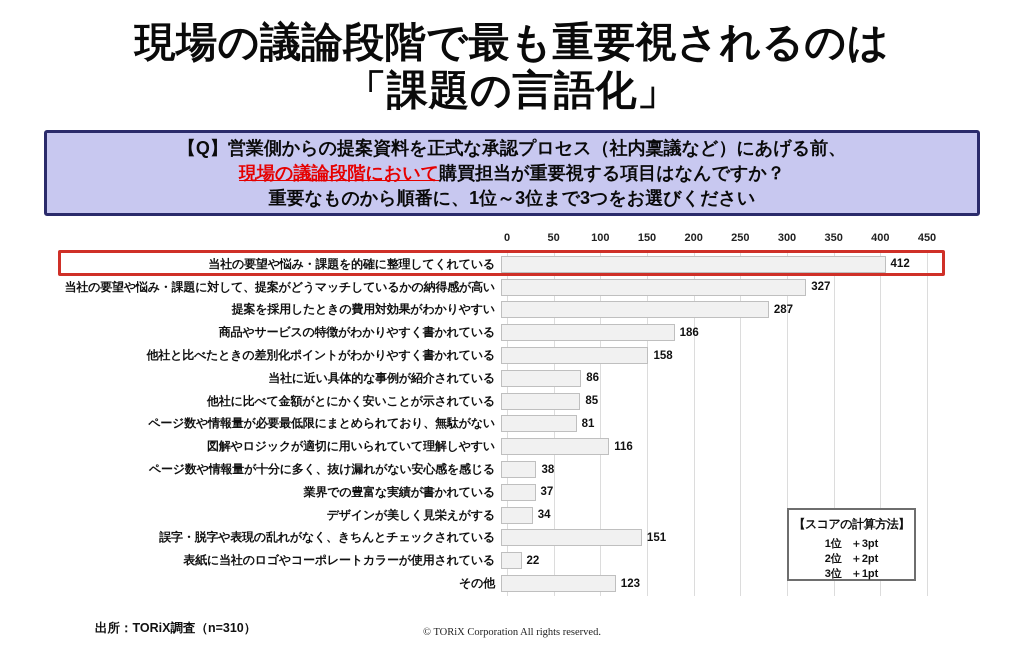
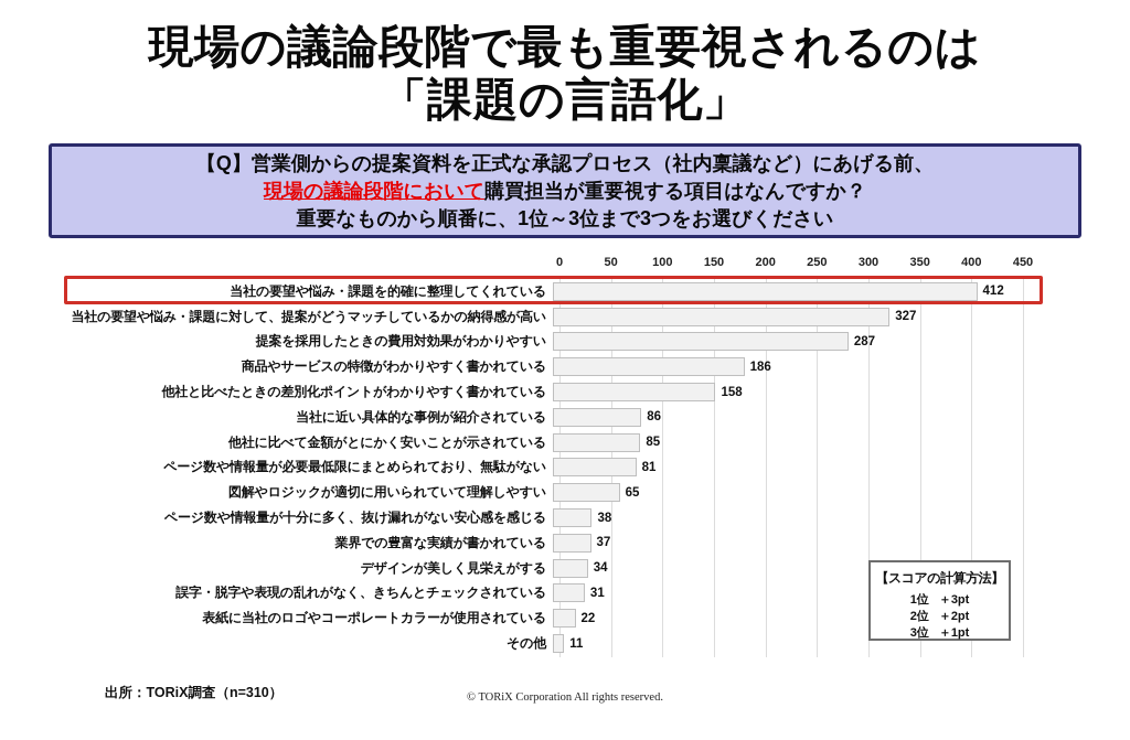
図解やロジックが適切に用いられていて理解しやすい: 116 -> 65
誤字・脱字や表現の乱れがなく、きちんとチェックされている: 151 -> 31
その他: 123 -> 11
